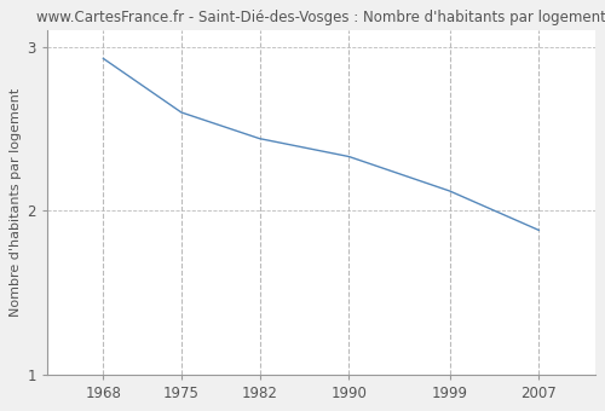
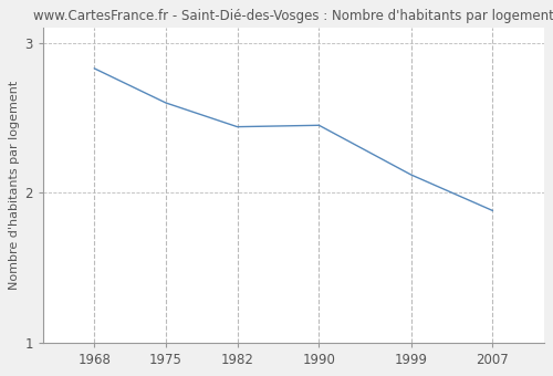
1968: 2.93 -> 2.83
1990: 2.33 -> 2.45
